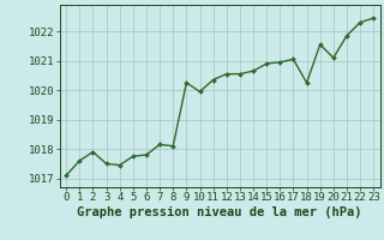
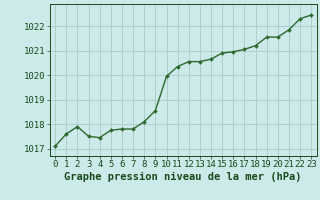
7: 1018.15 -> 1017.80
9: 1020.25 -> 1018.55
18: 1020.25 -> 1021.20
20: 1021.10 -> 1021.55
